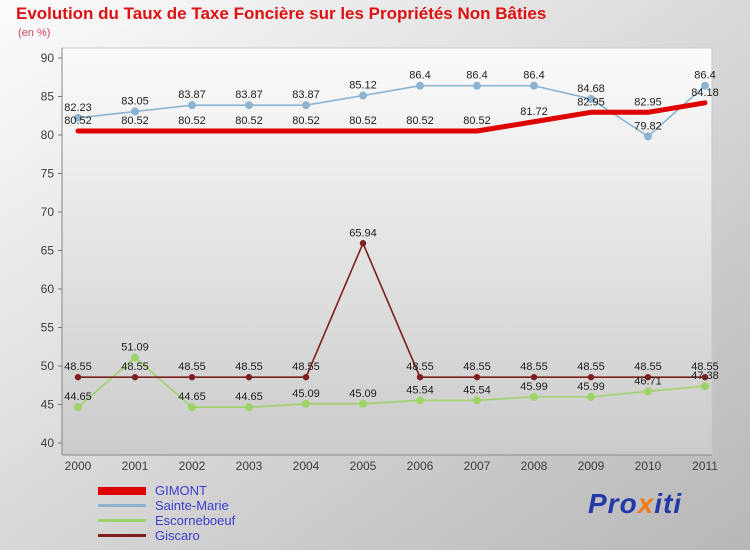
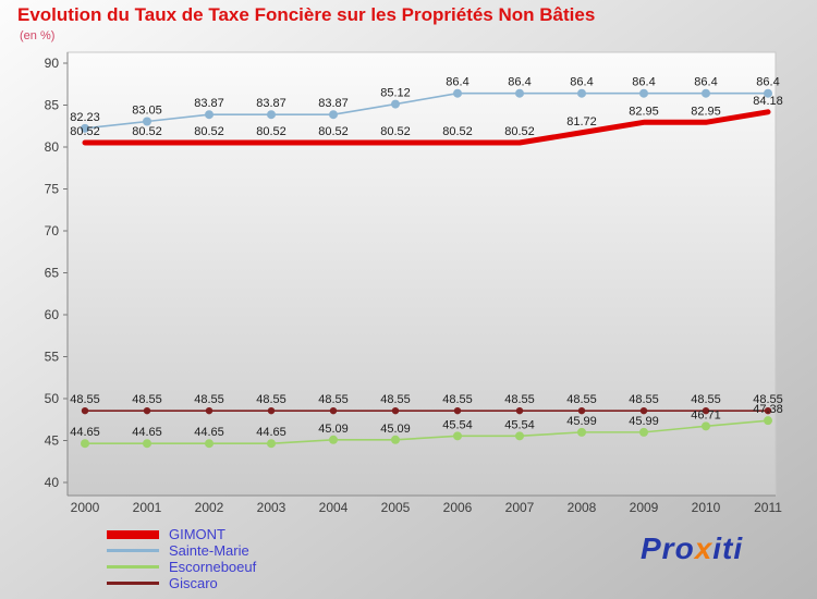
Escorneboeuf/2001: 51.09 -> 44.65
Giscaro/2005: 65.94 -> 48.55
Sainte-Marie/2009: 84.68 -> 86.4
Sainte-Marie/2010: 79.82 -> 86.4
